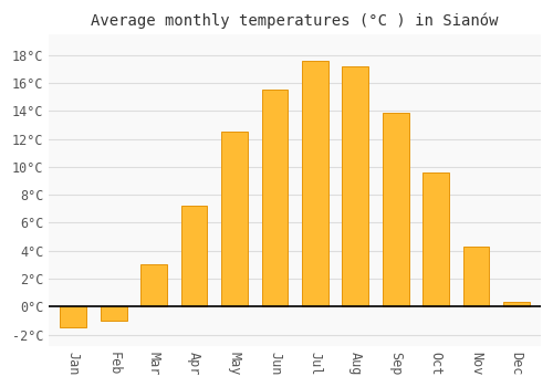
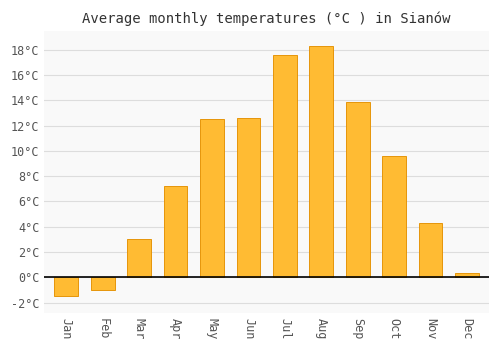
Jun: 15.5°C -> 12.6°C
Aug: 17.2°C -> 18.3°C
